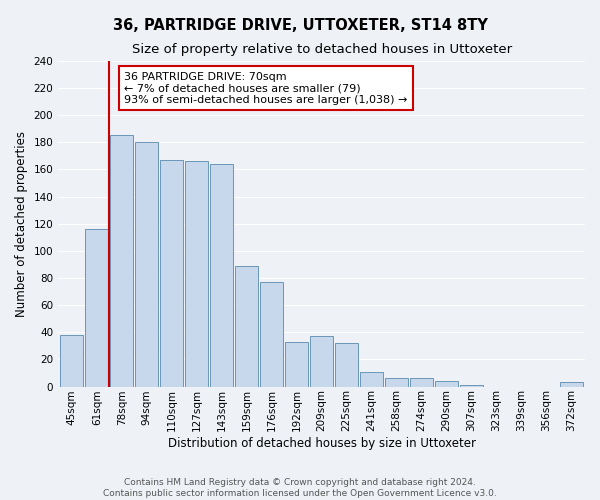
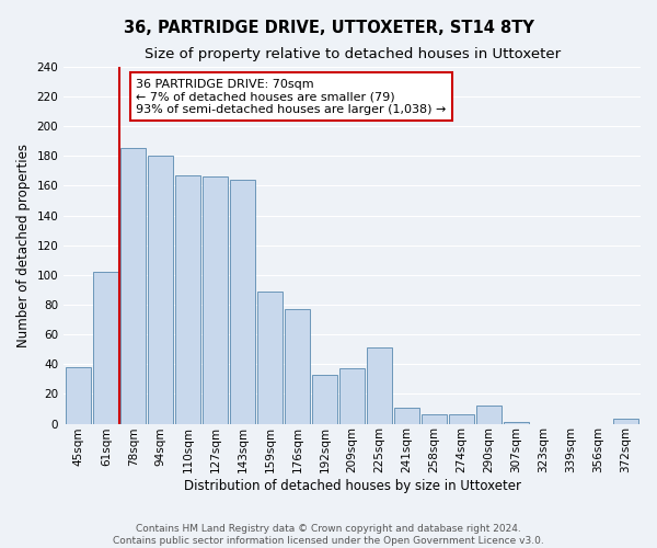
61sqm: 116 -> 102
225sqm: 32 -> 51
290sqm: 4 -> 12
